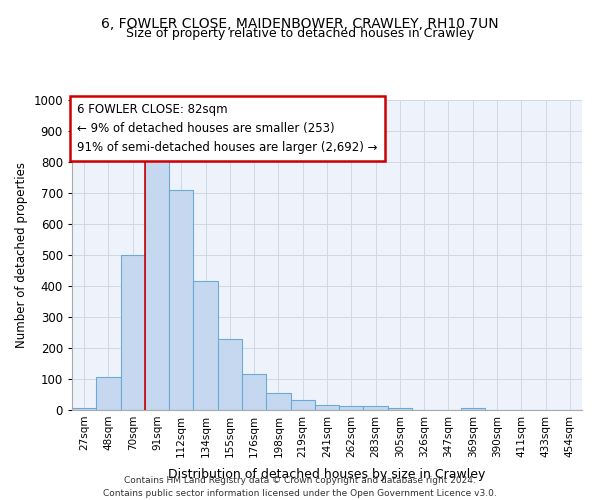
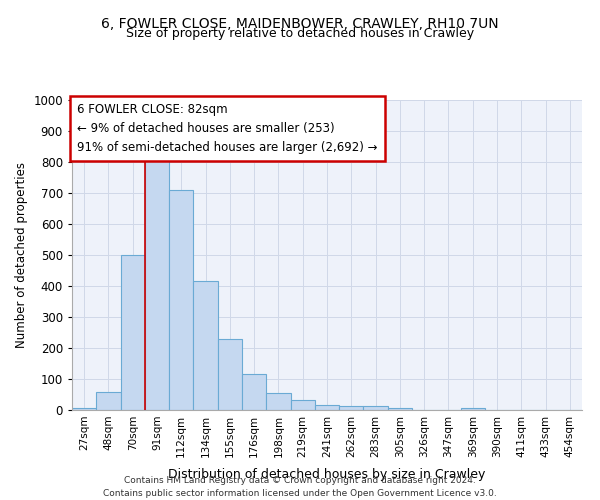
48sqm: 105 -> 57
